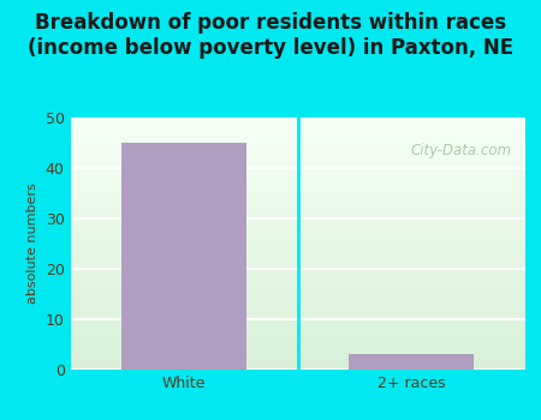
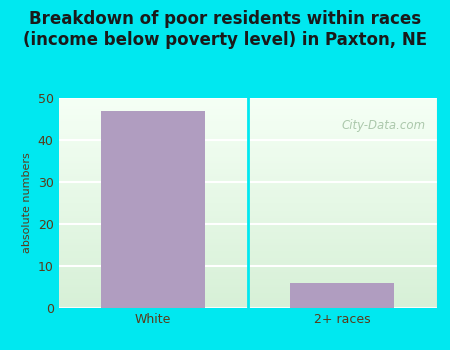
White: 45 -> 47
2+ races: 3 -> 6
